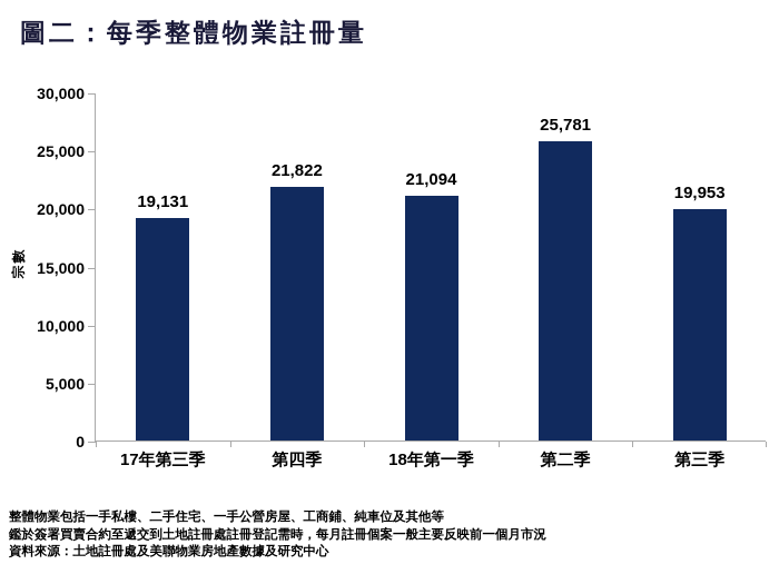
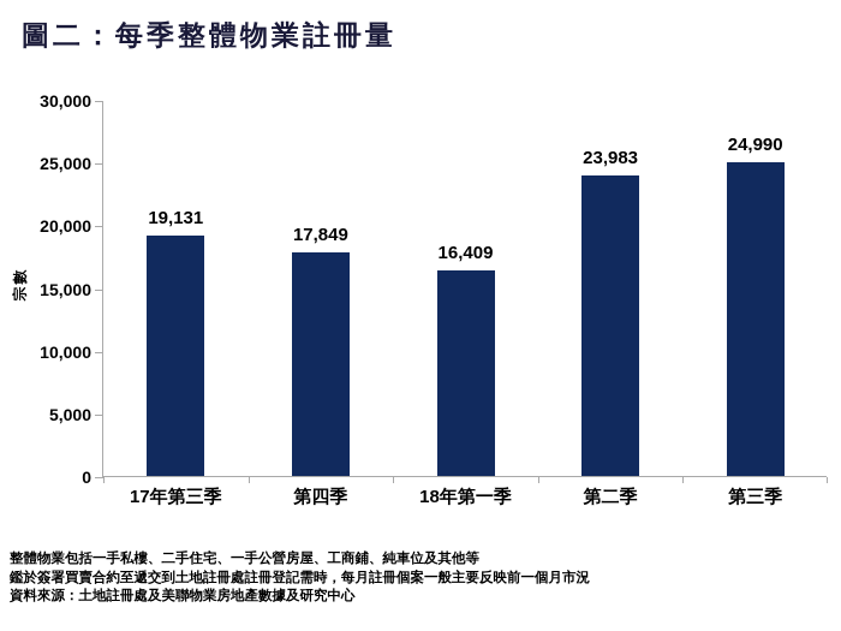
第四季: 21,822 -> 17,849
18年第一季: 21,094 -> 16,409
第二季: 25,781 -> 23,983
第三季: 19,953 -> 24,990
